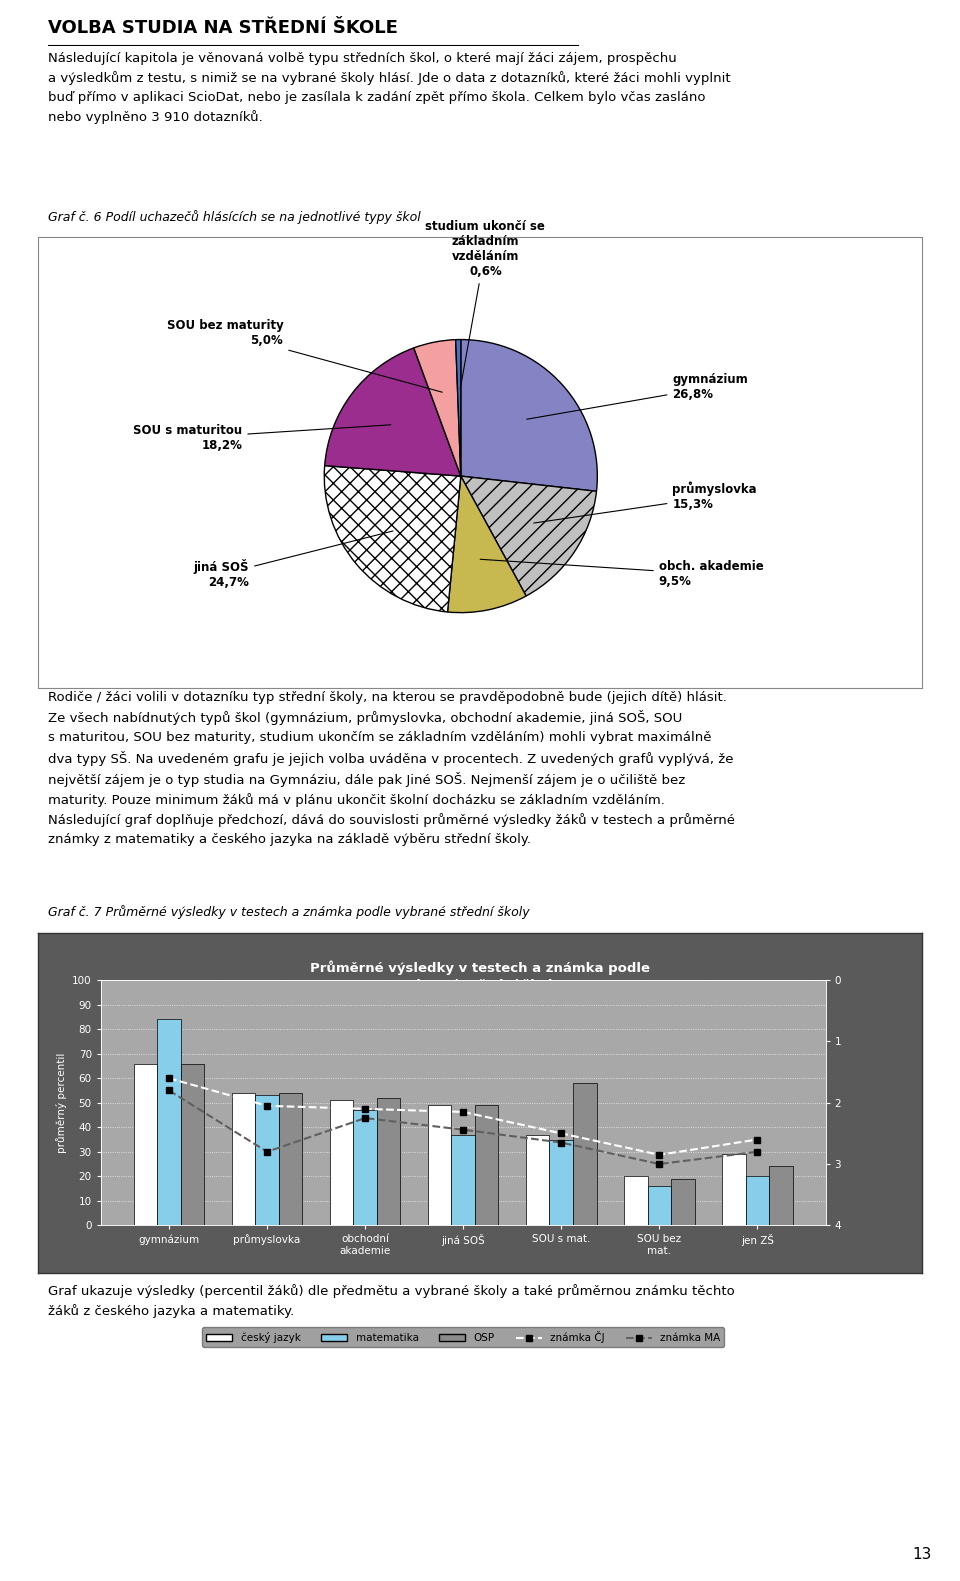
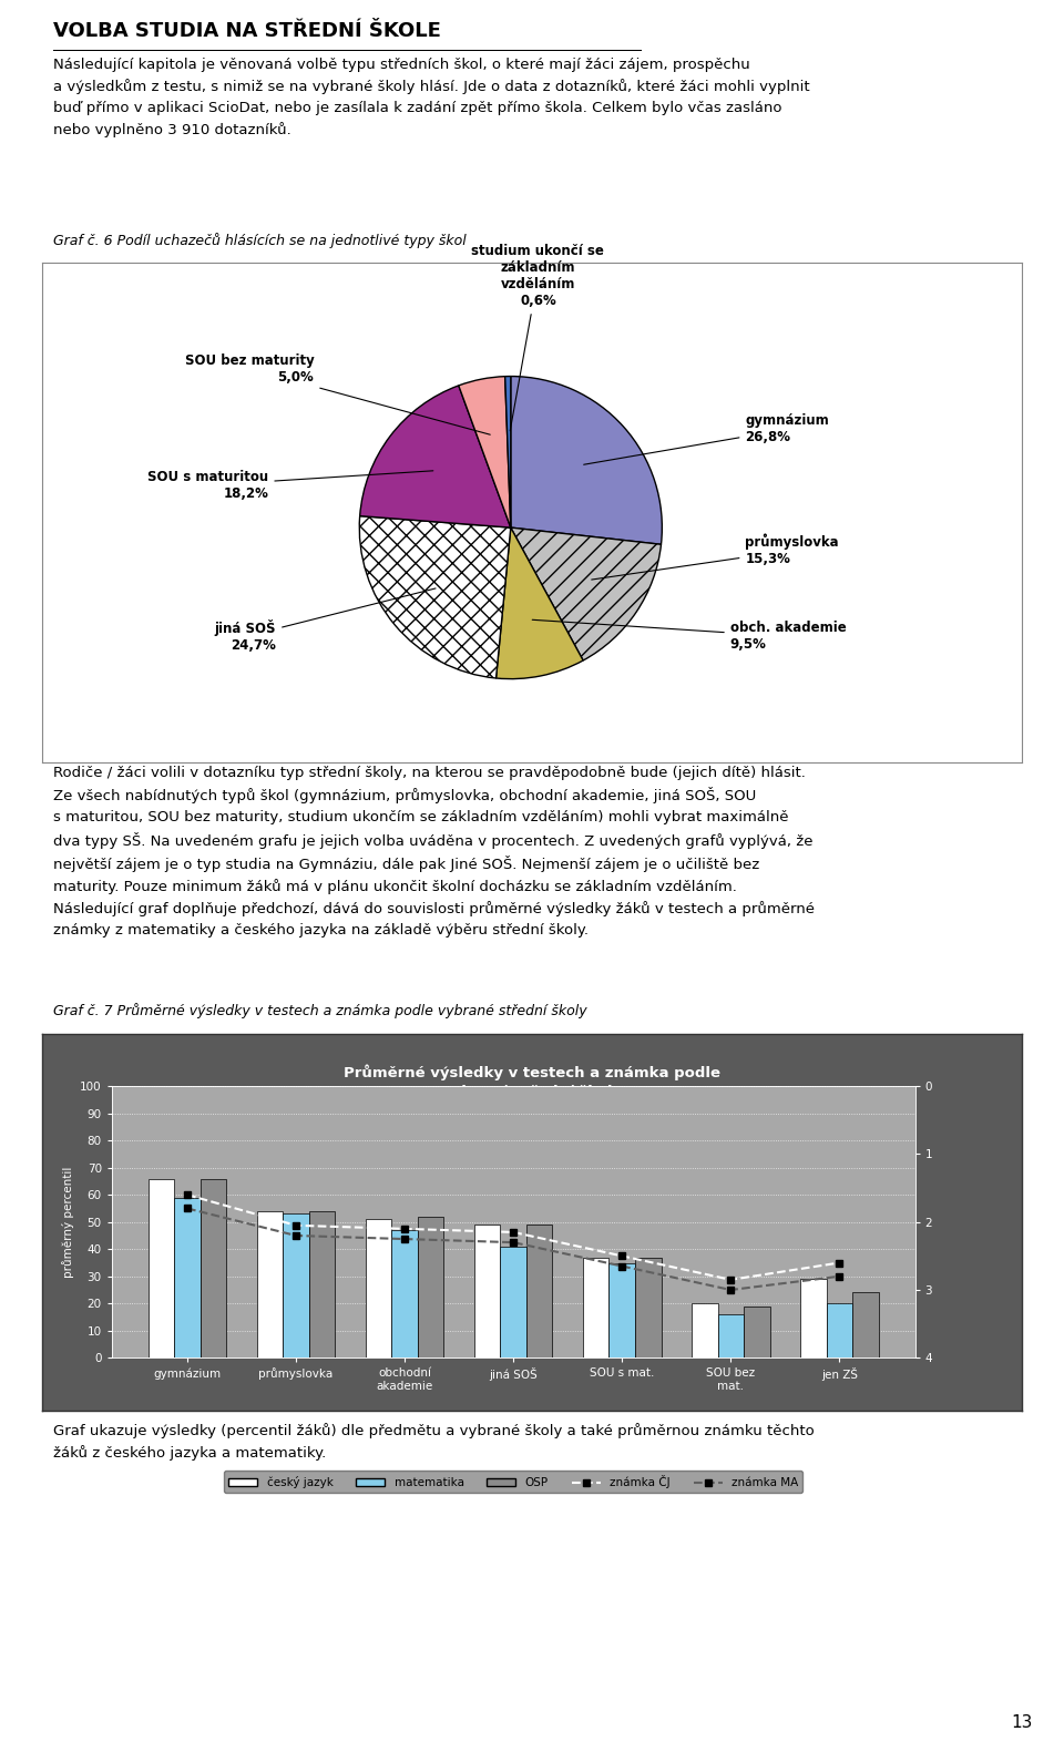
matematika/gymnázium: 84 -> 59
známka MA/průmyslovka: 2.80 -> 2.20
matematika/jiná SOŠ: 37 -> 41
známka MA/jiná SOŠ: 2.44 -> 2.30
OSP/SOU s mat.: 58 -> 37
